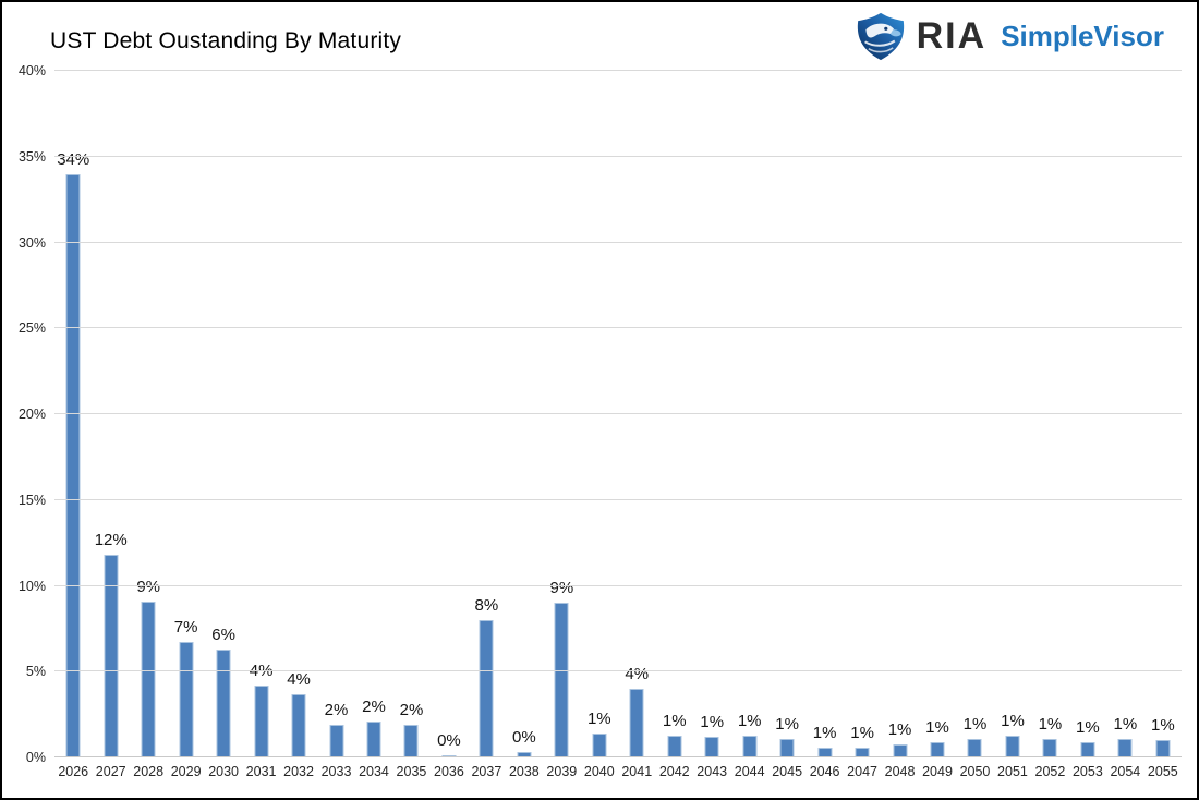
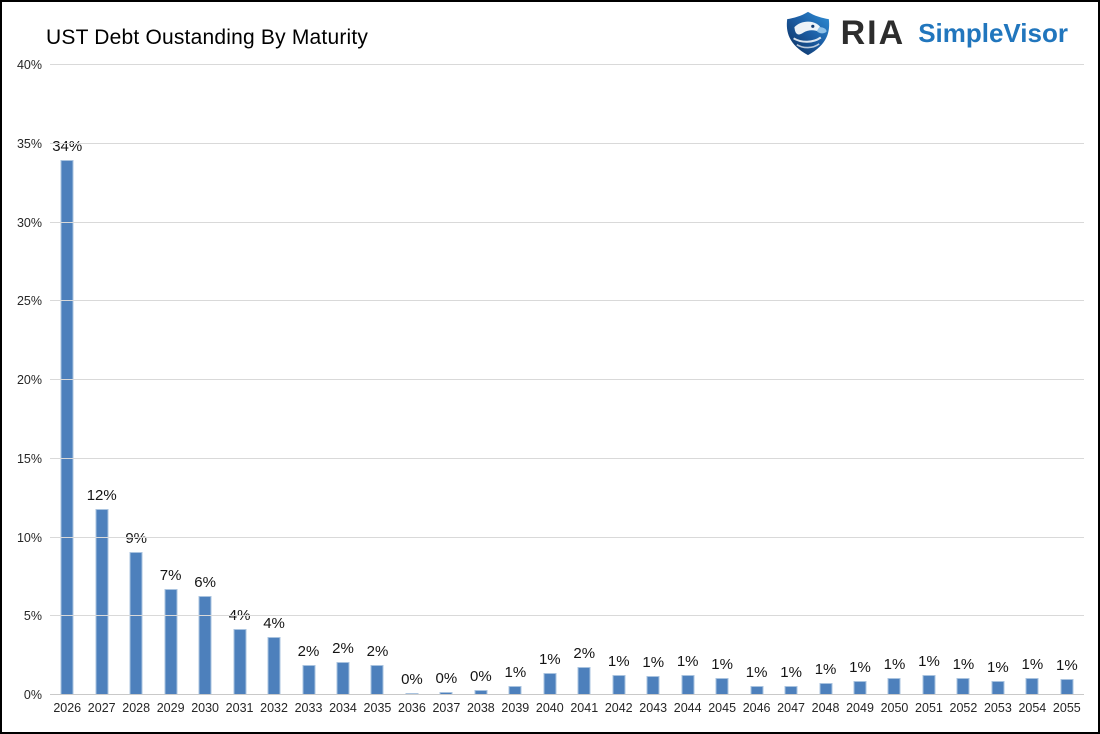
2037: 8% -> 0%
2039: 9% -> 1%
2041: 4% -> 2%
